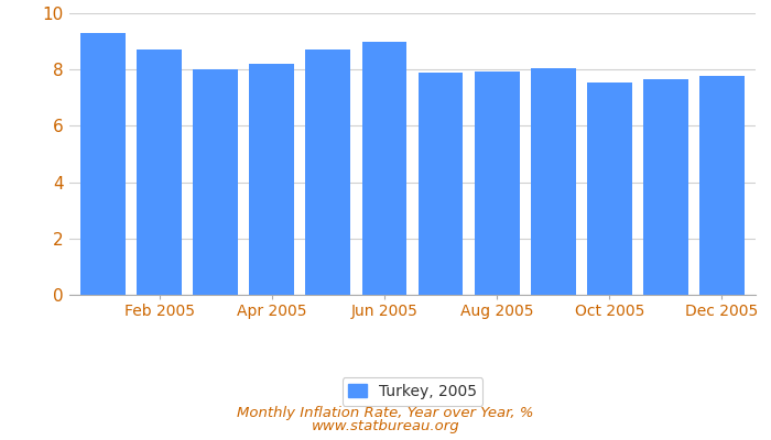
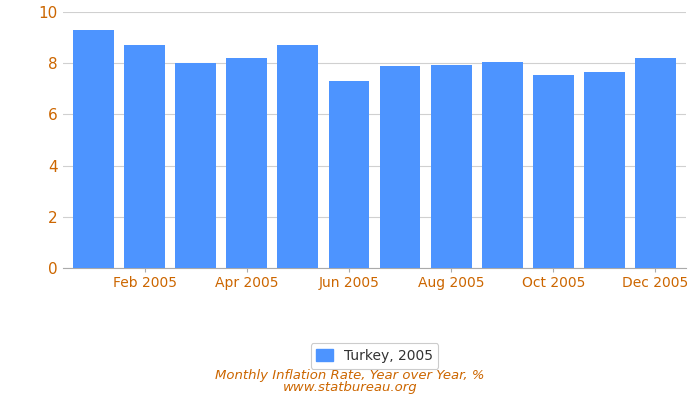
Jun 2005: 9.00 -> 7.30
Dec 2005: 7.76 -> 8.20
